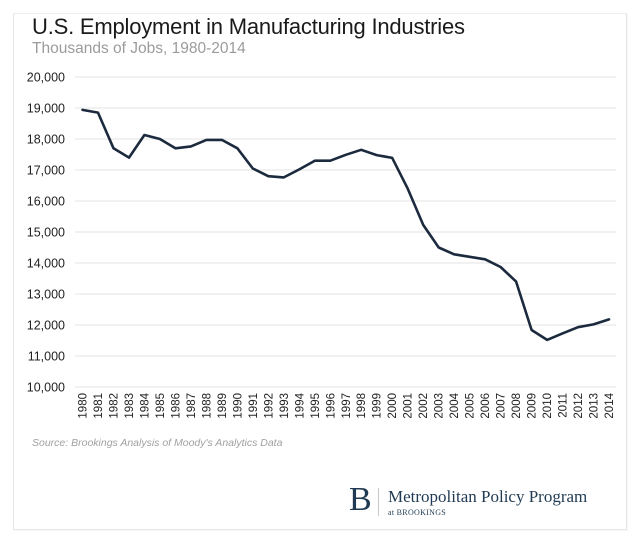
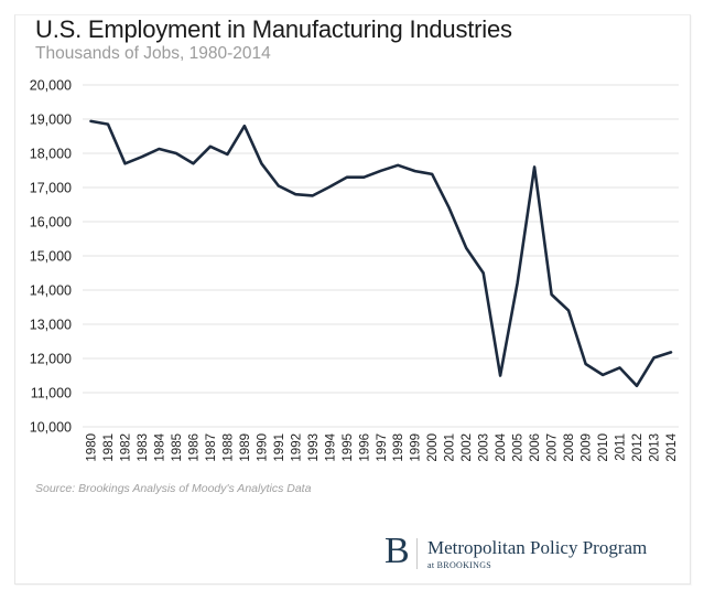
1983: 17400 -> 17900
1987: 17800 -> 18200
1989: 18000 -> 18800
2004: 14300 -> 11500
2006: 14100 -> 17600
2012: 11900 -> 11200
